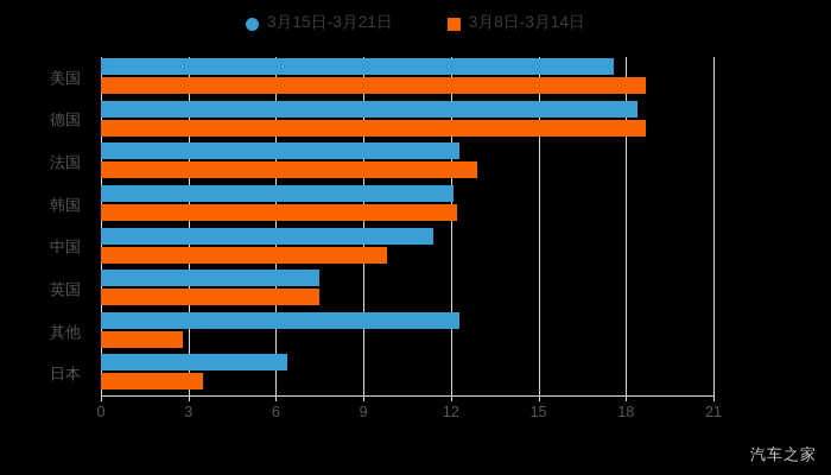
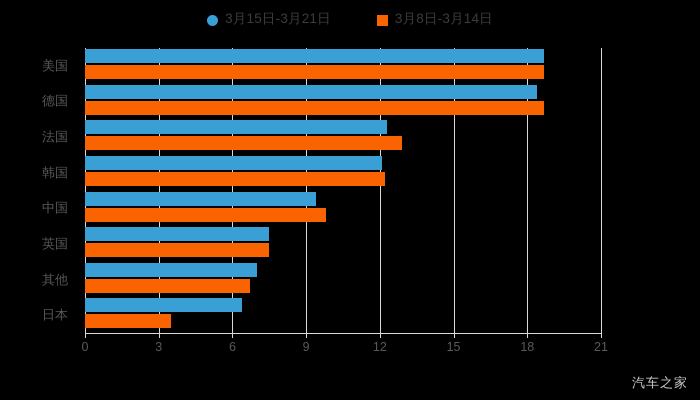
3月15日-3月21日/美国: 17.6 -> 18.7
3月15日-3月21日/中国: 11.4 -> 9.4
3月15日-3月21日/其他: 12.3 -> 7.0
3月8日-3月14日/其他: 2.8 -> 6.7
